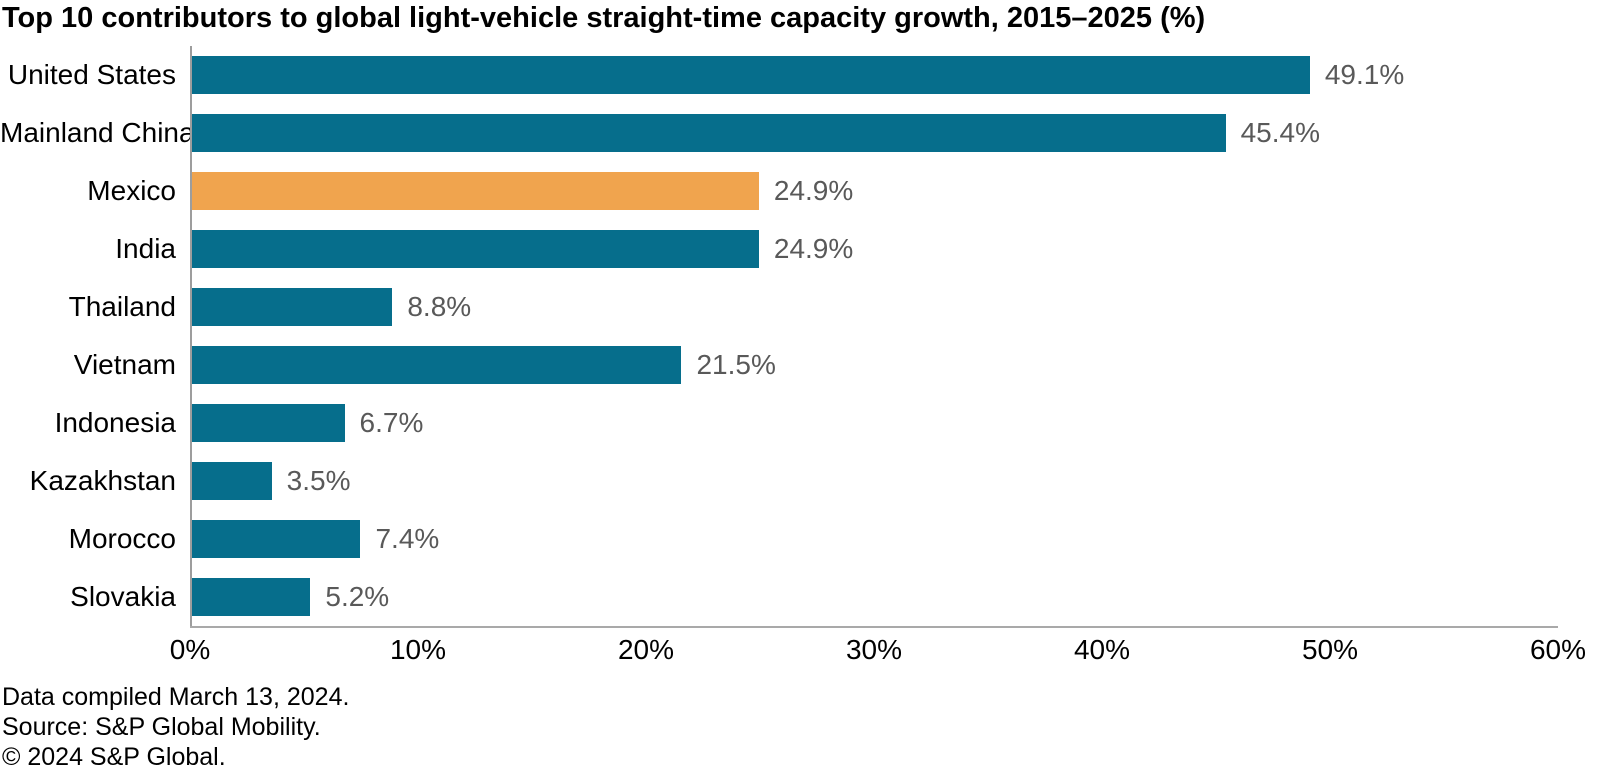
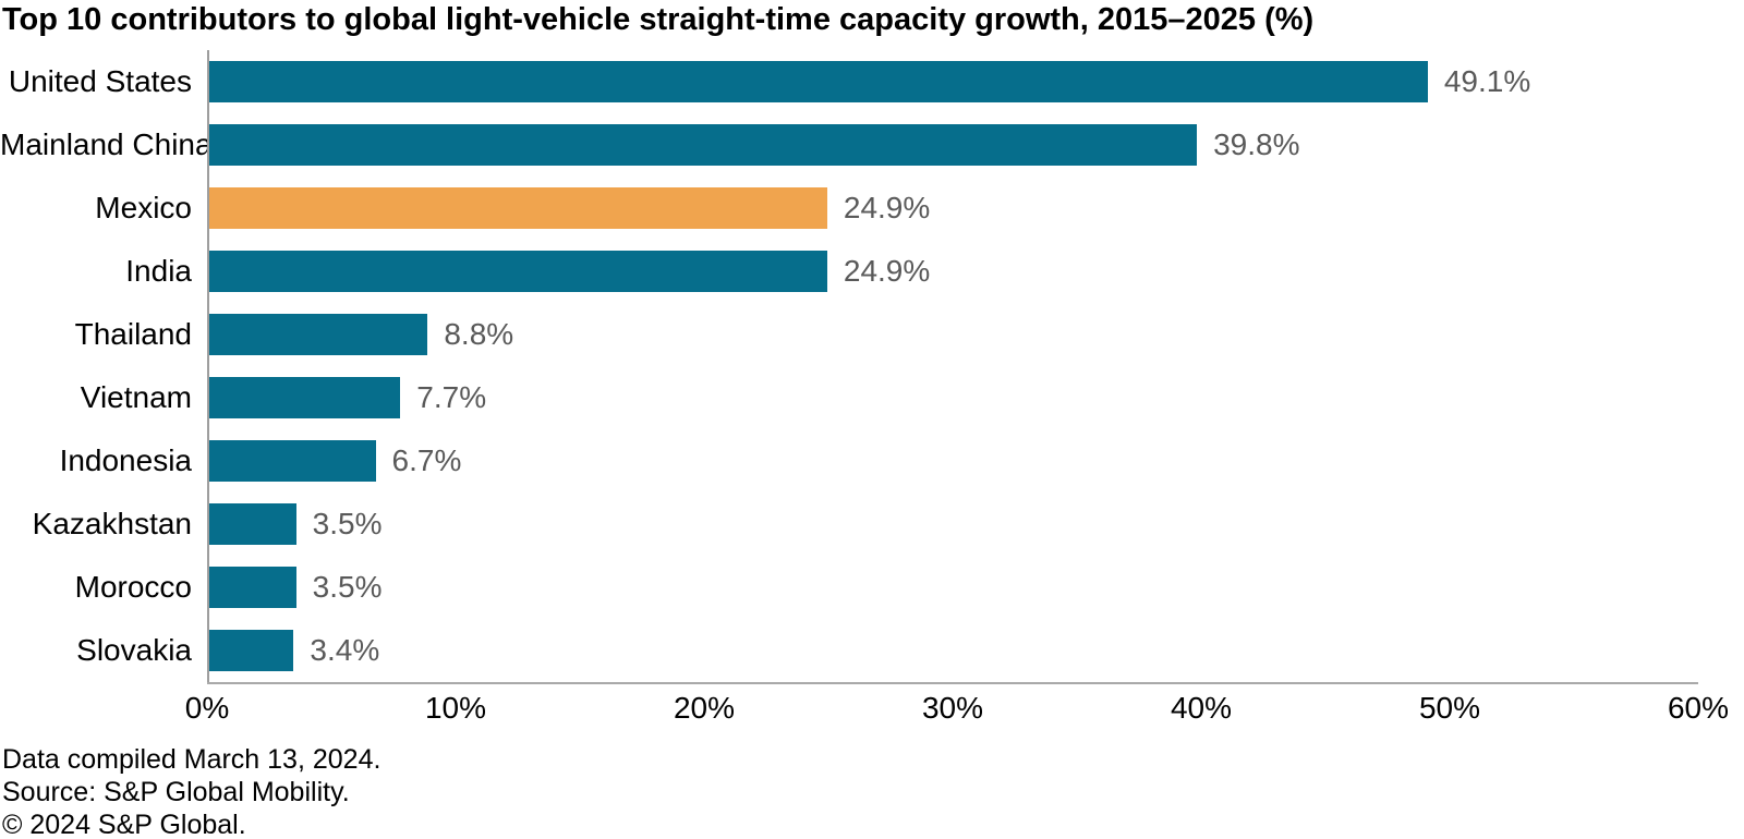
Mainland China: 45.4% -> 39.8%
Vietnam: 21.5% -> 7.7%
Morocco: 7.4% -> 3.5%
Slovakia: 5.2% -> 3.4%
